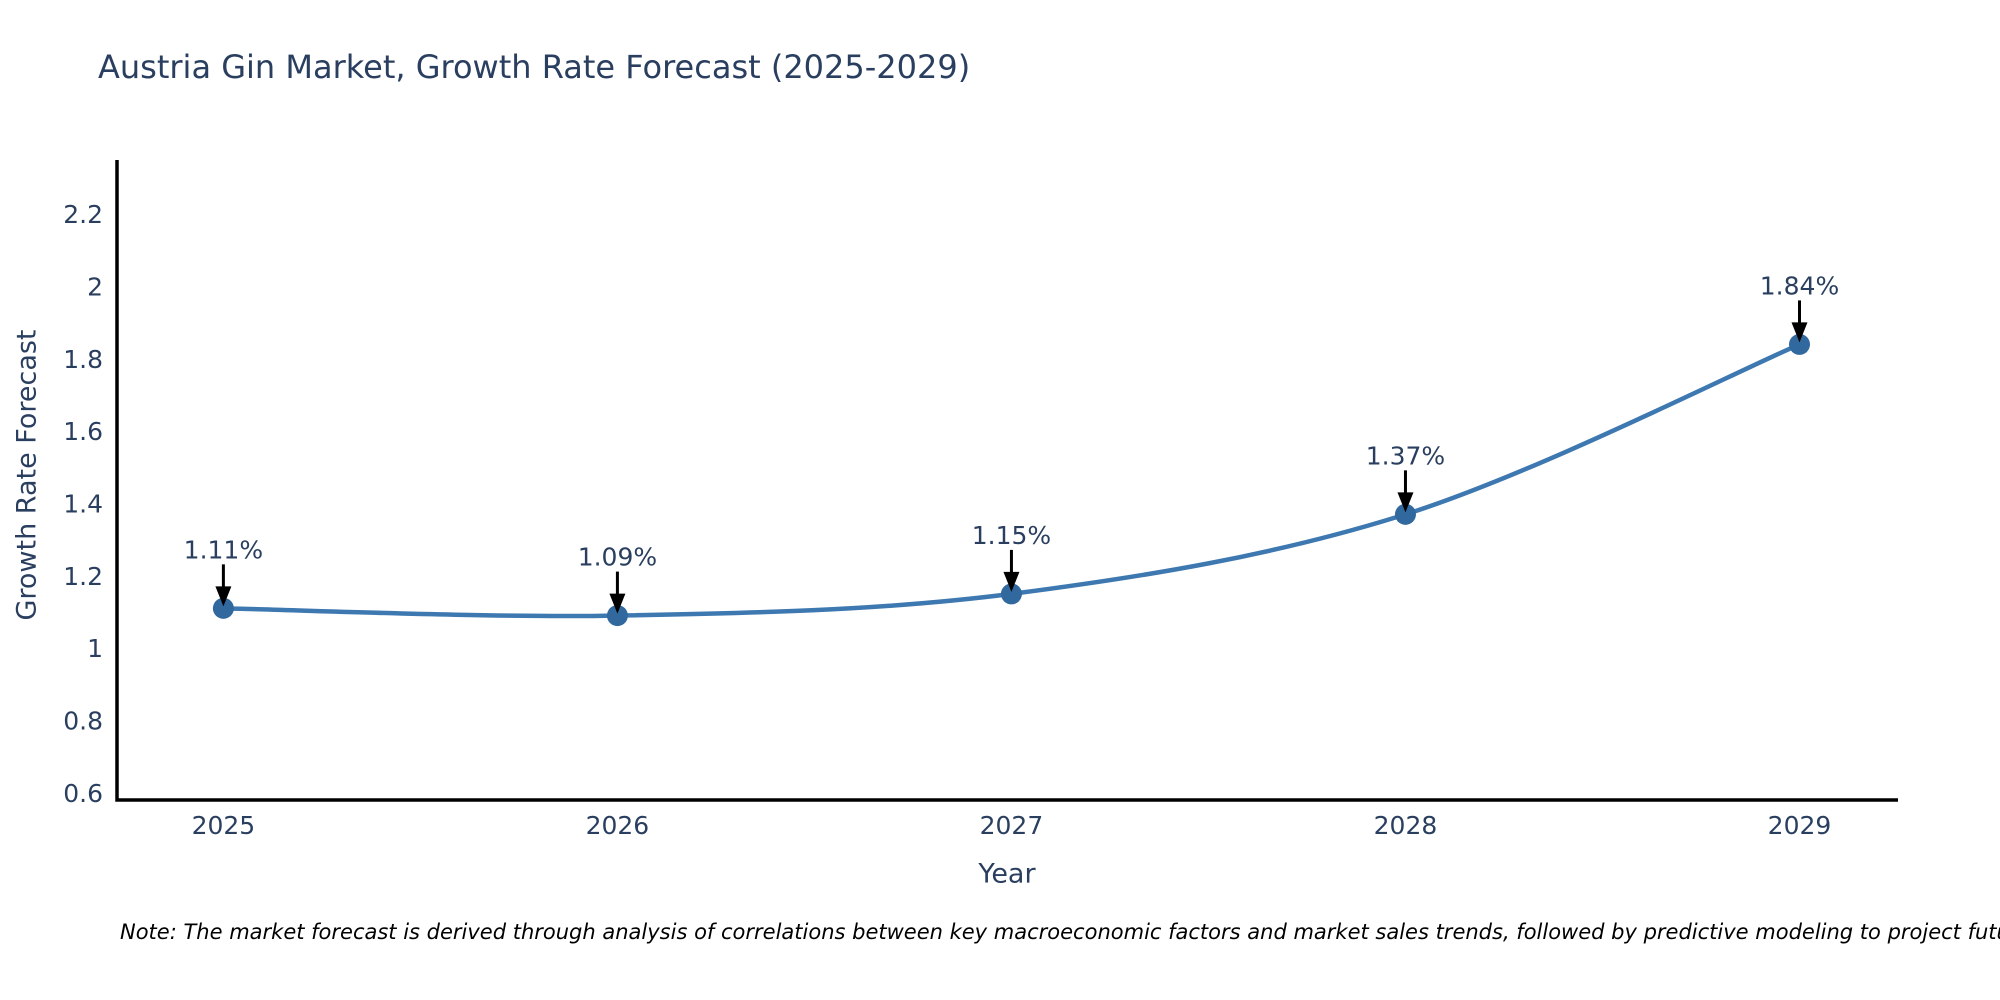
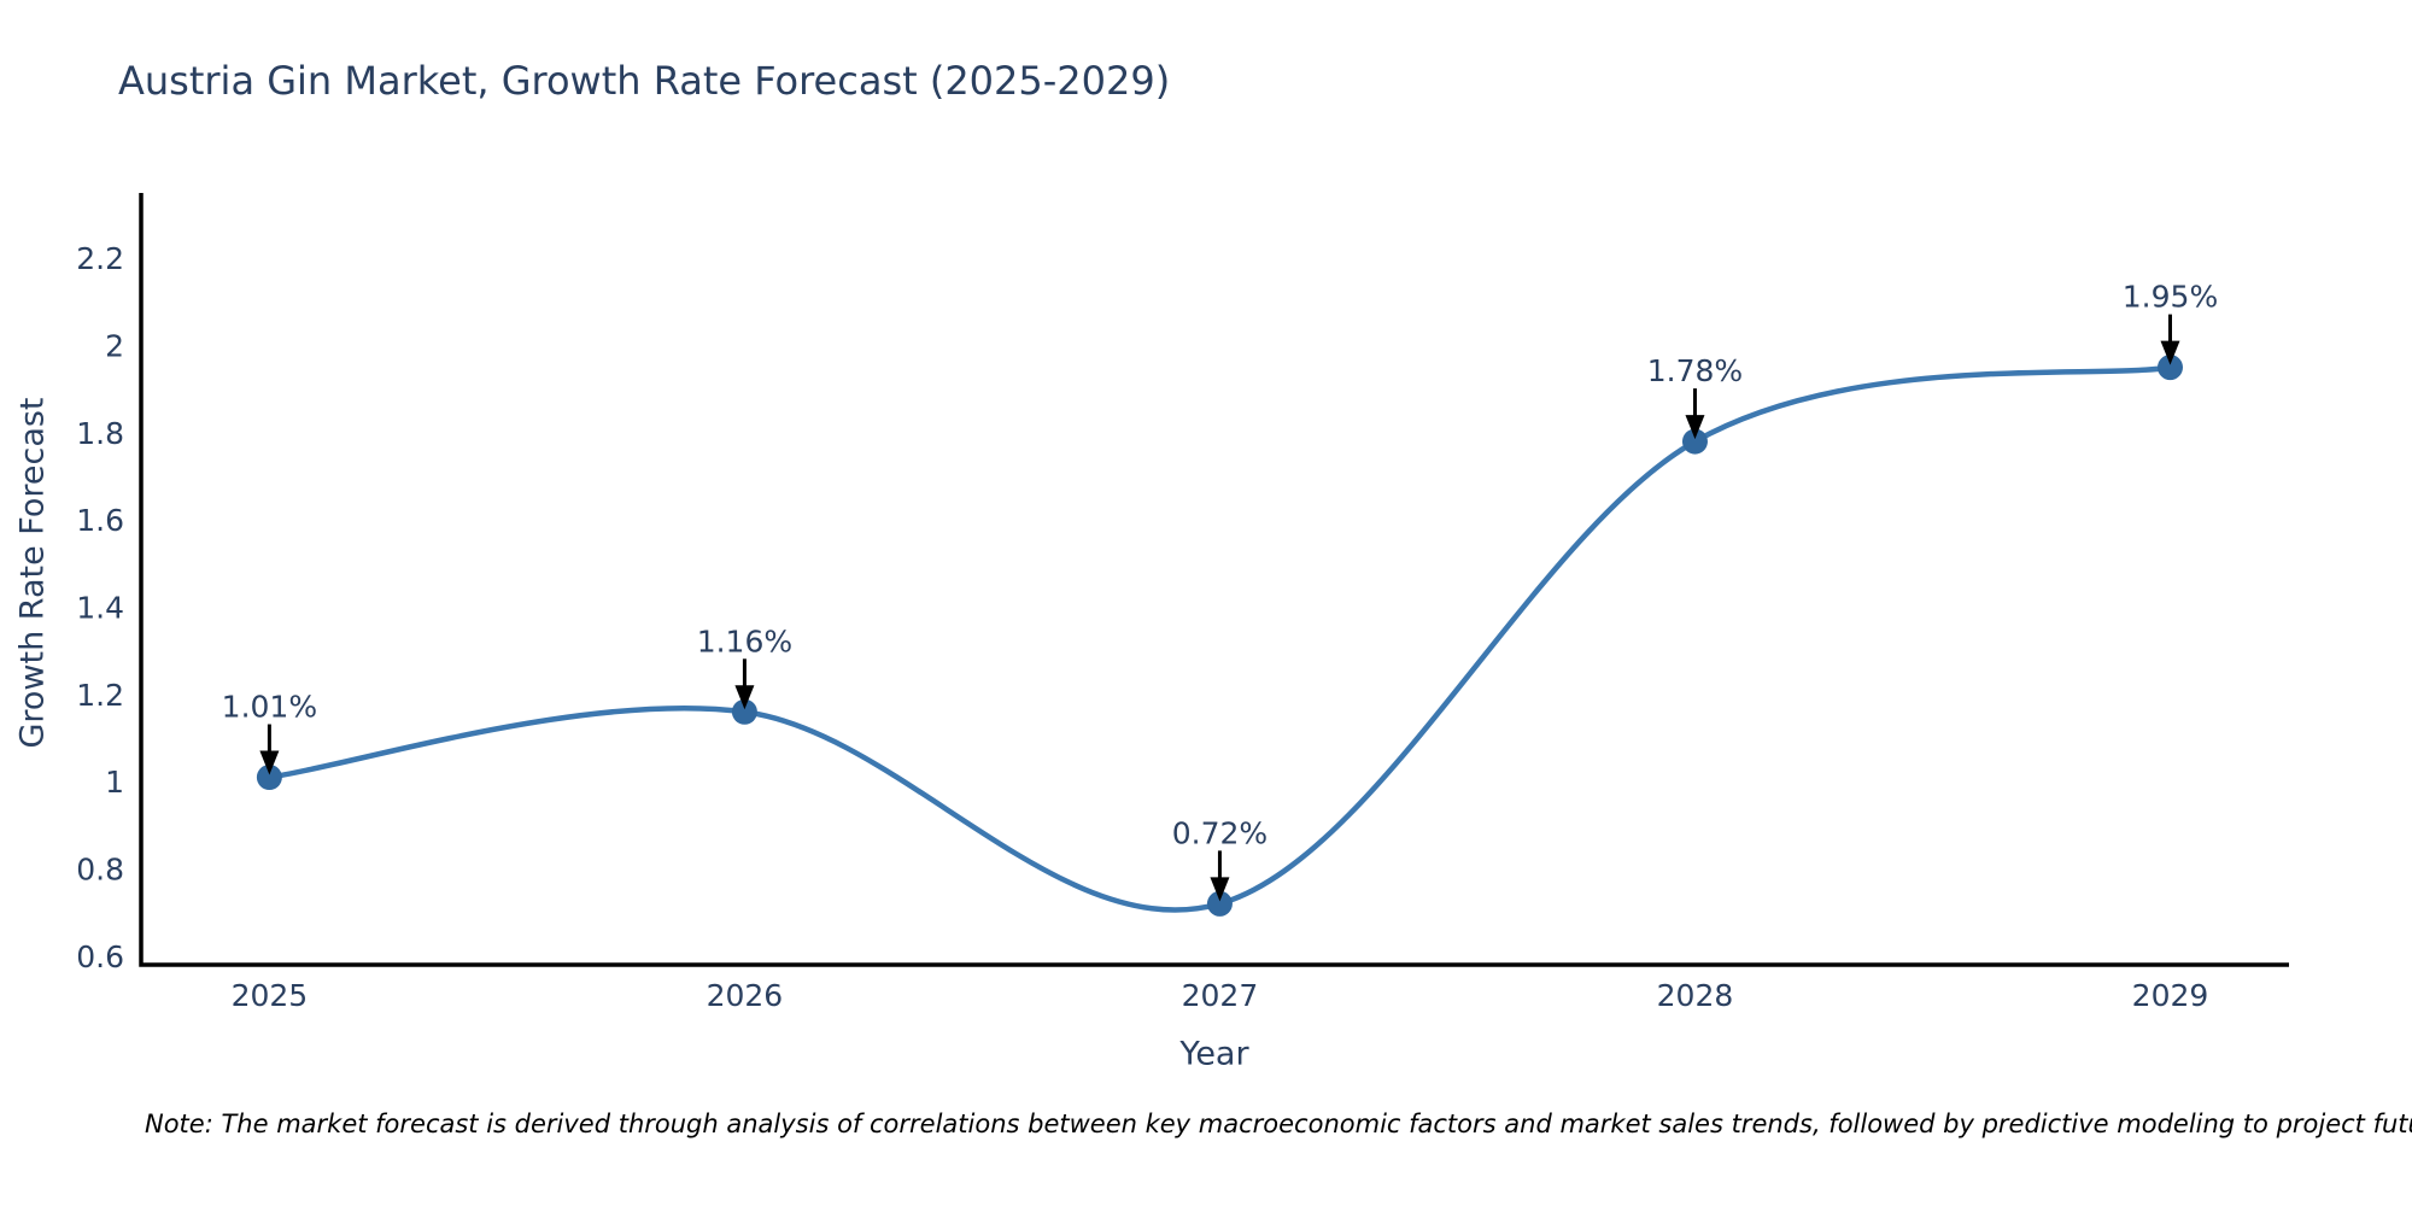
2025: 1.11% -> 1.01%
2026: 1.09% -> 1.16%
2027: 1.15% -> 0.72%
2028: 1.37% -> 1.78%
2029: 1.84% -> 1.95%
